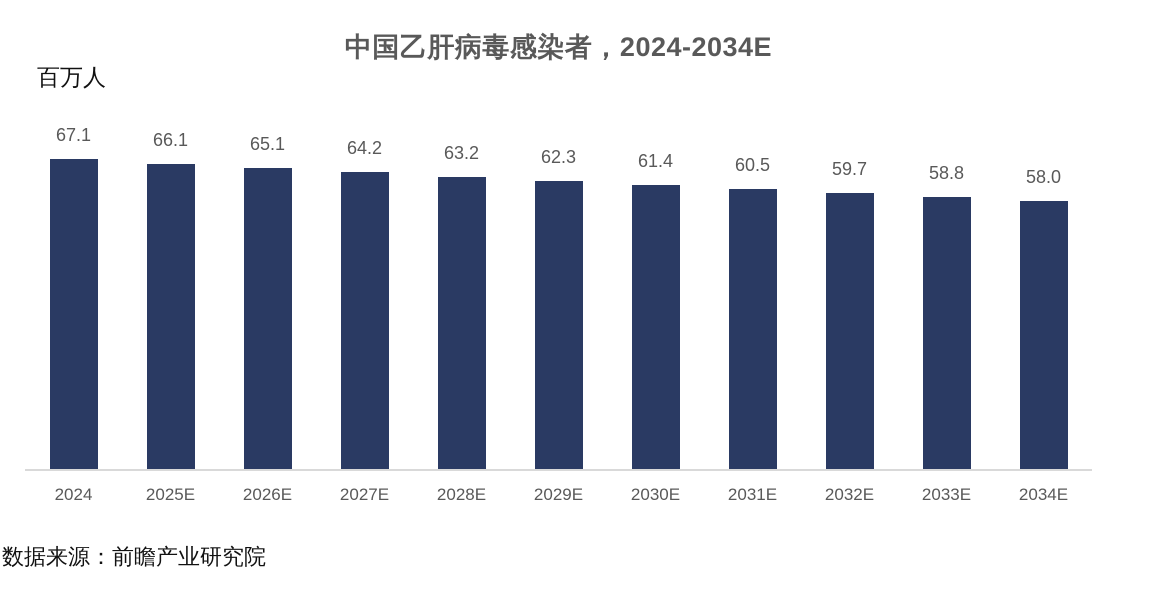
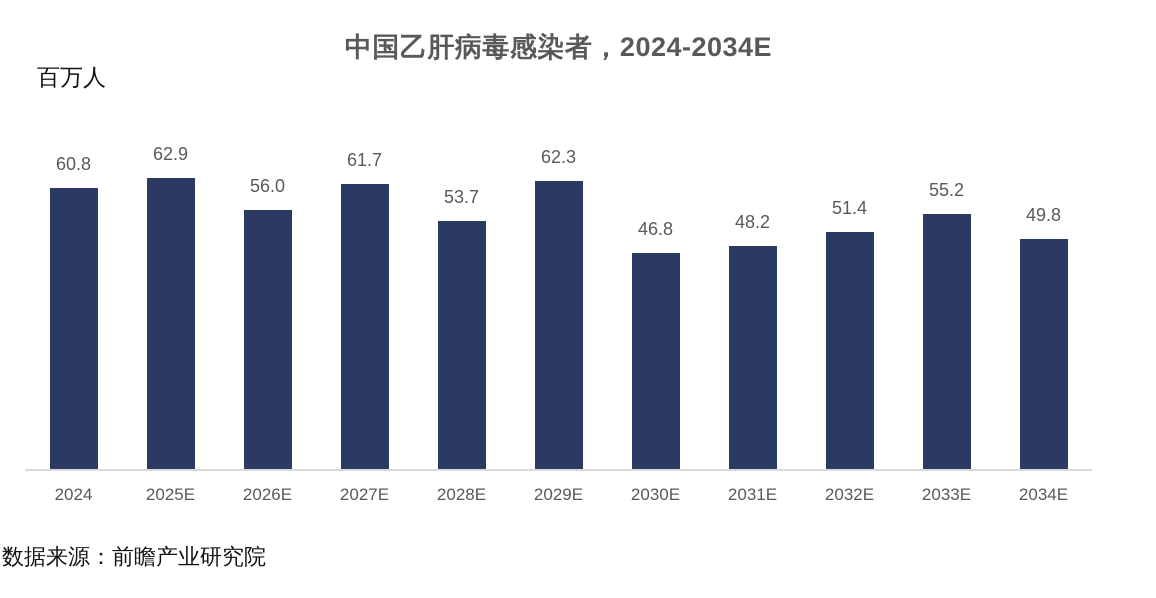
2024: 67.1 -> 60.8
2025E: 66.1 -> 62.9
2026E: 65.1 -> 56.0
2027E: 64.2 -> 61.7
2028E: 63.2 -> 53.7
2030E: 61.4 -> 46.8
2031E: 60.5 -> 48.2
2032E: 59.7 -> 51.4
2033E: 58.8 -> 55.2
2034E: 58.0 -> 49.8
